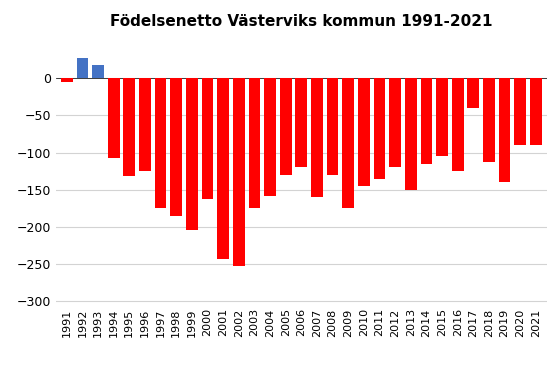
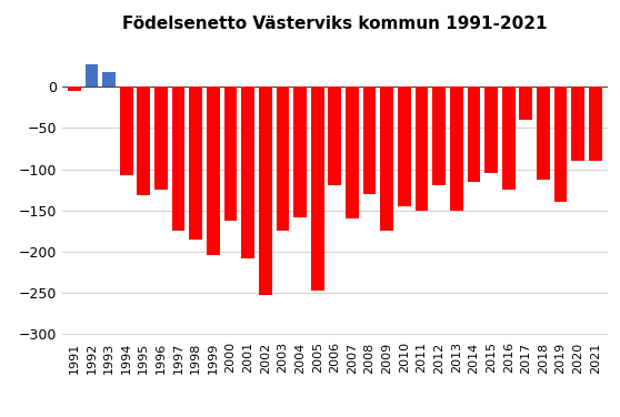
2001: -244 -> -208
2005: -130 -> -248
2011: -135 -> -150
